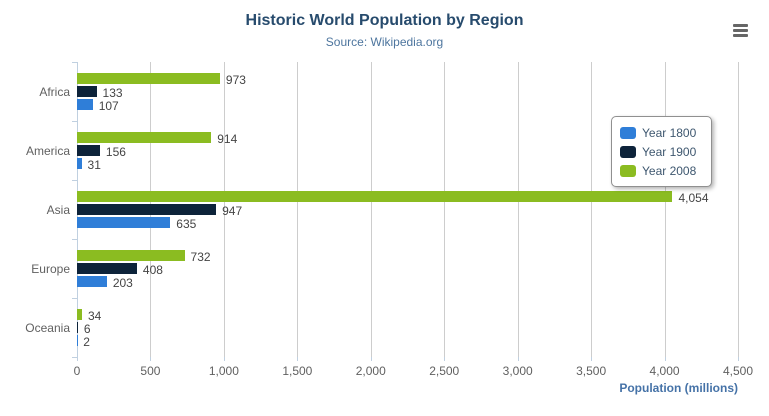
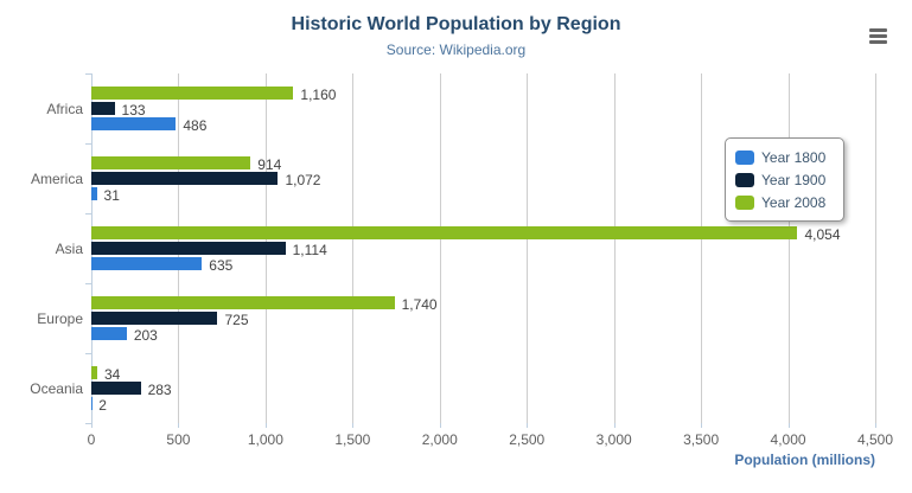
Year 1800/Africa: 107 -> 486
Year 2008/Africa: 973 -> 1,160
Year 1900/America: 156 -> 1,072
Year 1900/Asia: 947 -> 1,114
Year 1900/Europe: 408 -> 725
Year 2008/Europe: 732 -> 1,740
Year 1900/Oceania: 6 -> 283
